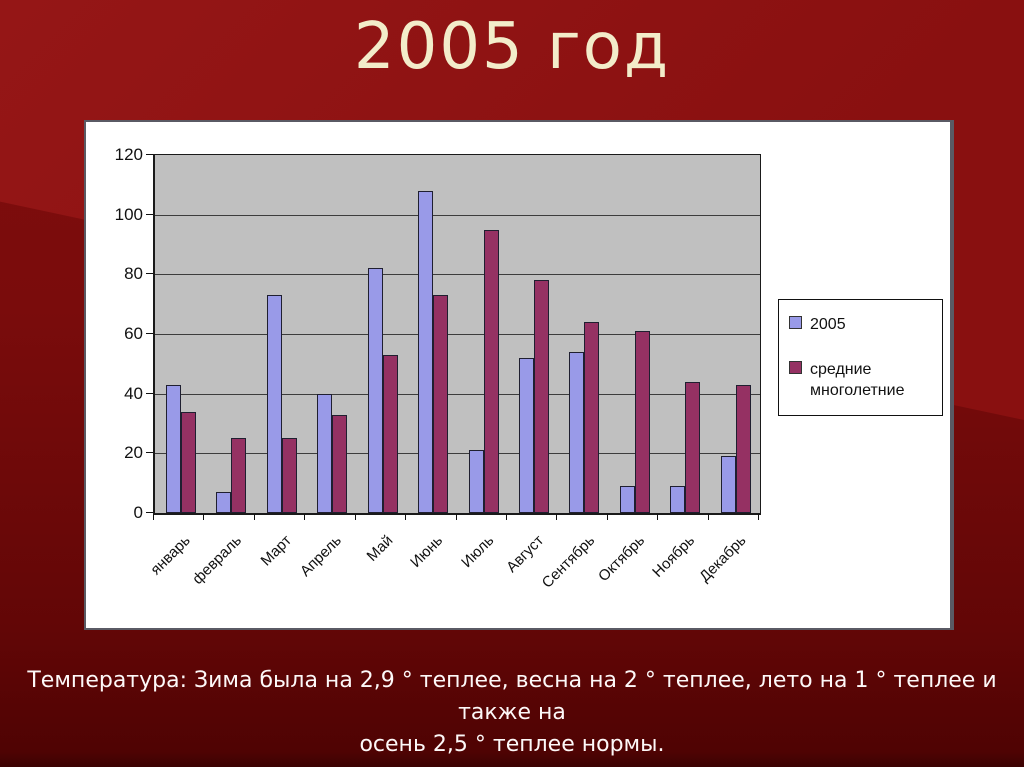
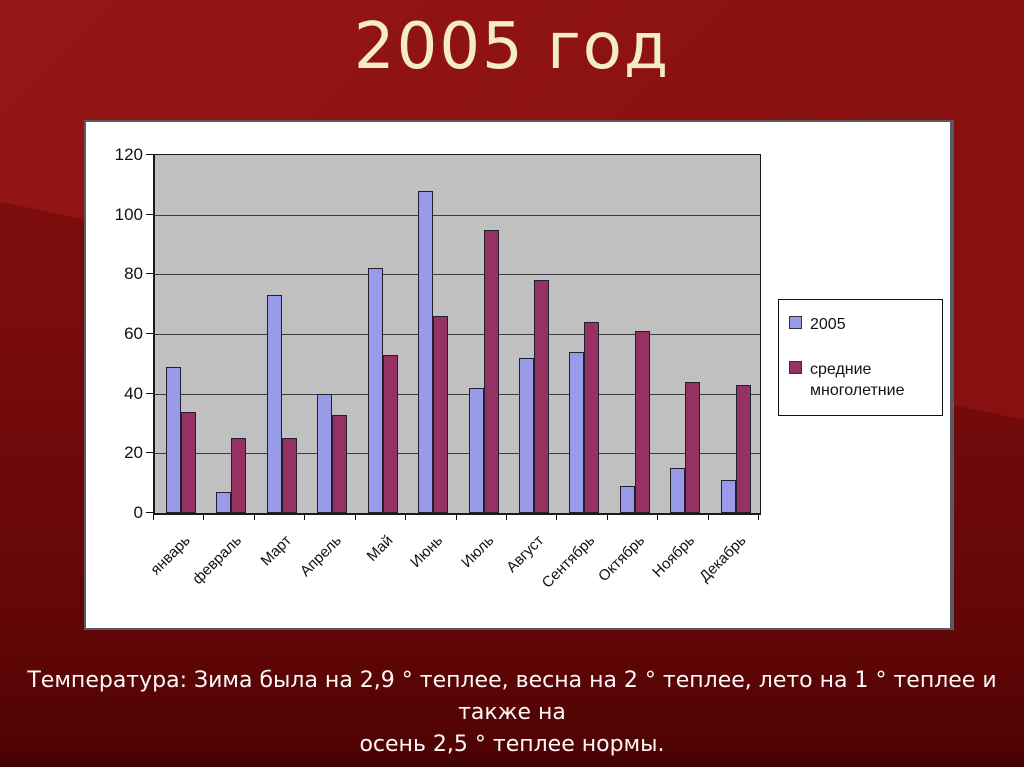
2005/январь: 43 -> 49
средние многолетние/Июнь: 73 -> 66
2005/Июль: 21 -> 42
2005/Ноябрь: 9 -> 15
2005/Декабрь: 19 -> 11
